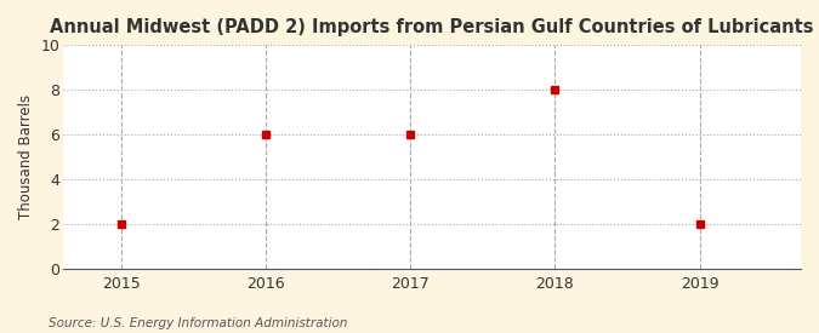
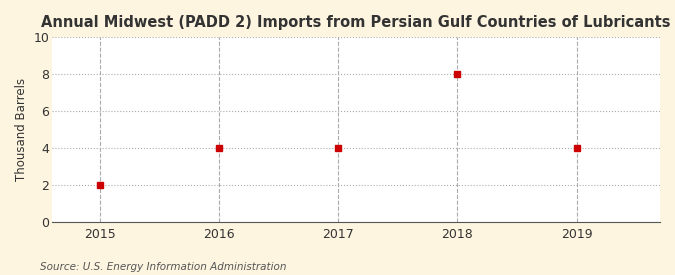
2016: 6 -> 4
2017: 6 -> 4
2019: 2 -> 4
